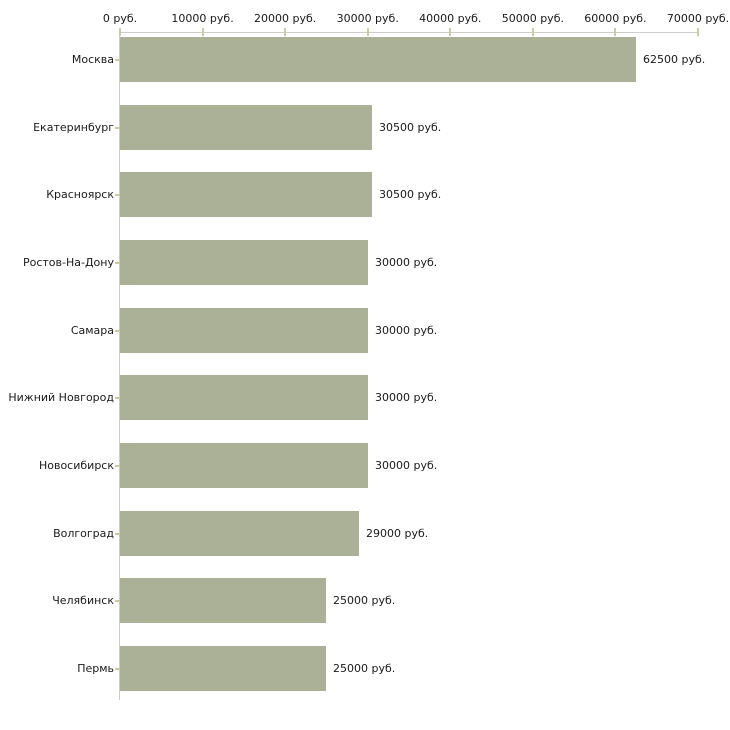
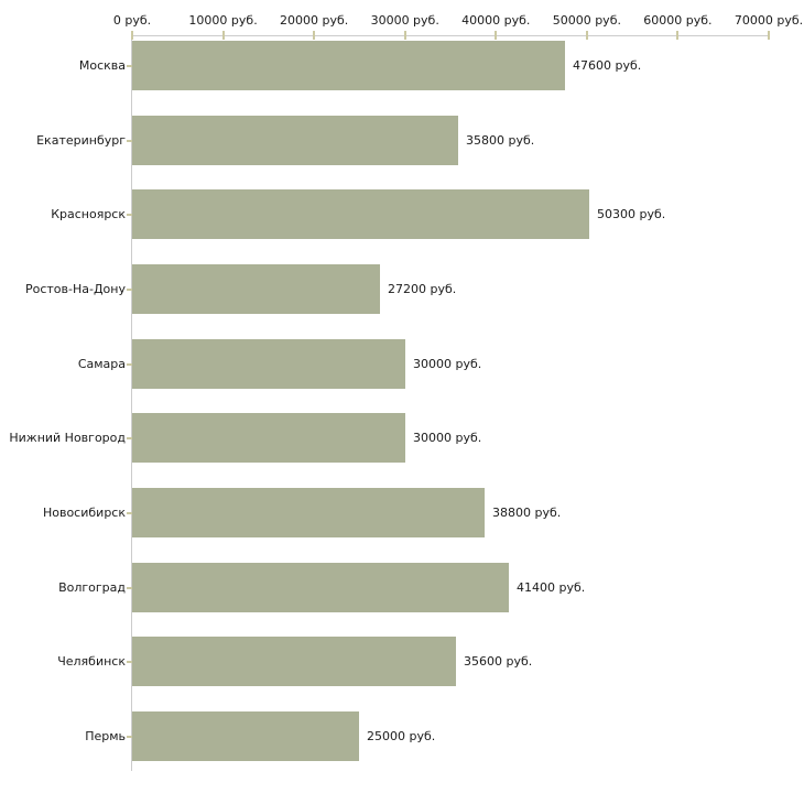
Москва: 62500 -> 47600
Екатеринбург: 30500 -> 35800
Красноярск: 30500 -> 50300
Ростов-На-Дону: 30000 -> 27200
Новосибирск: 30000 -> 38800
Волгоград: 29000 -> 41400
Челябинск: 25000 -> 35600
